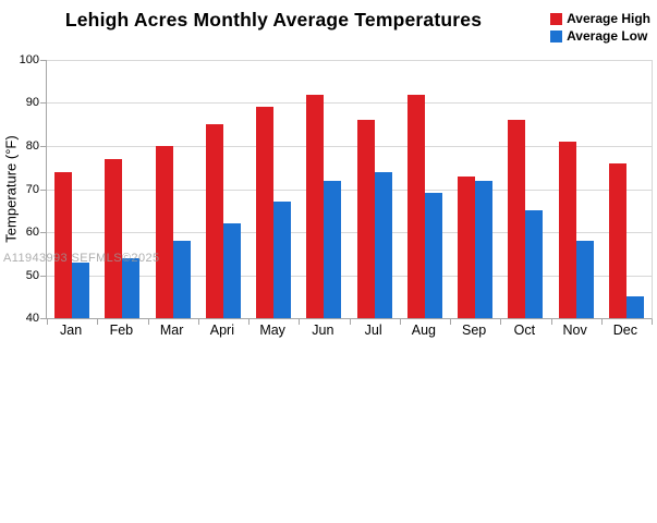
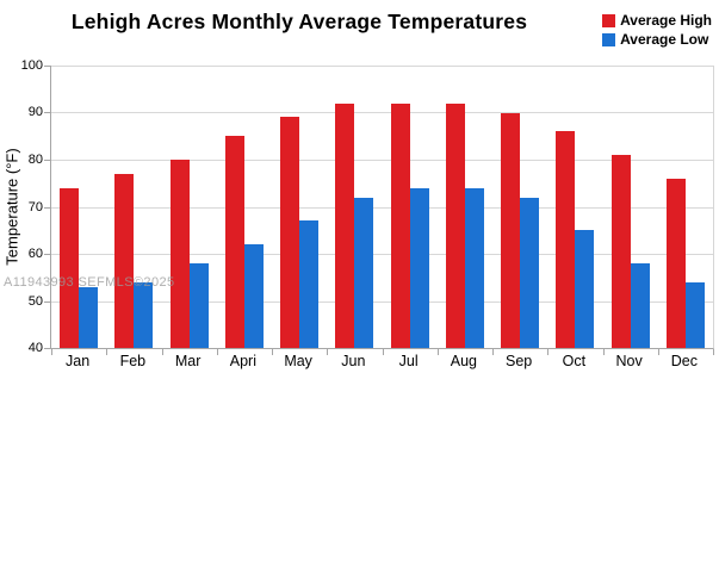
Average High/Jul: 86 -> 92
Average Low/Aug: 69 -> 74
Average High/Sep: 73 -> 90
Average Low/Dec: 45 -> 54
